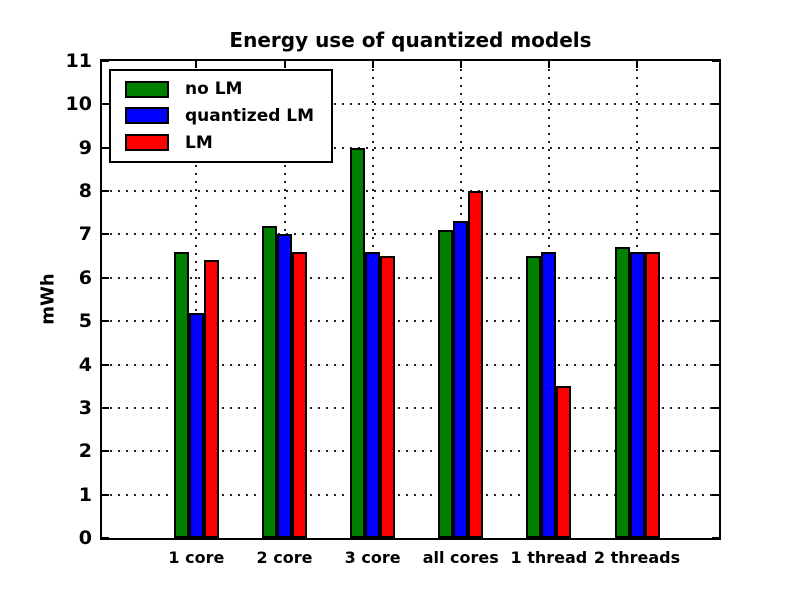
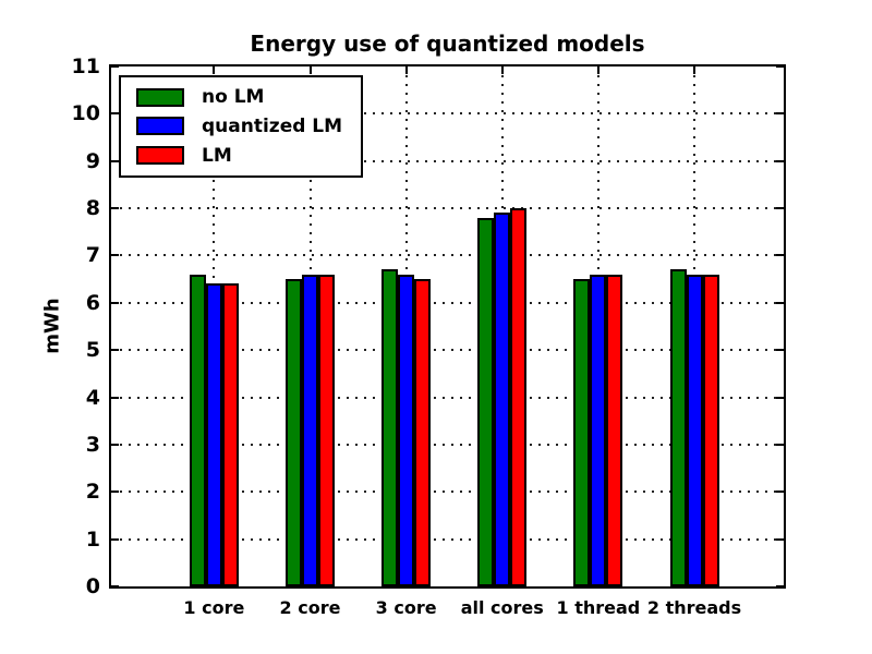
quantized LM/1 core: 5.2 -> 6.4
no LM/2 core: 7.2 -> 6.5
quantized LM/2 core: 7.0 -> 6.6
no LM/3 core: 9.0 -> 6.7
no LM/all cores: 7.1 -> 7.8
quantized LM/all cores: 7.3 -> 7.9
LM/1 thread: 3.5 -> 6.6
